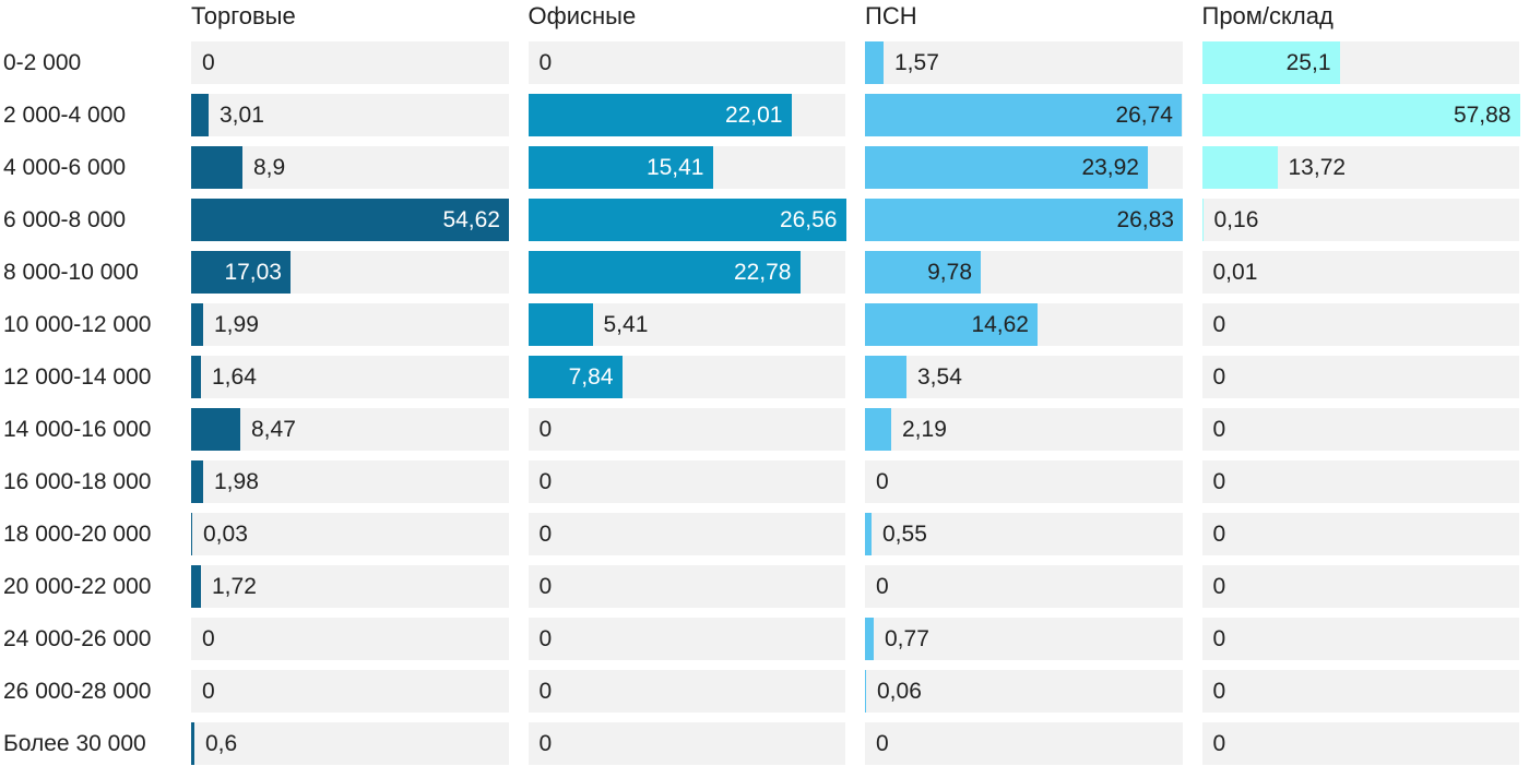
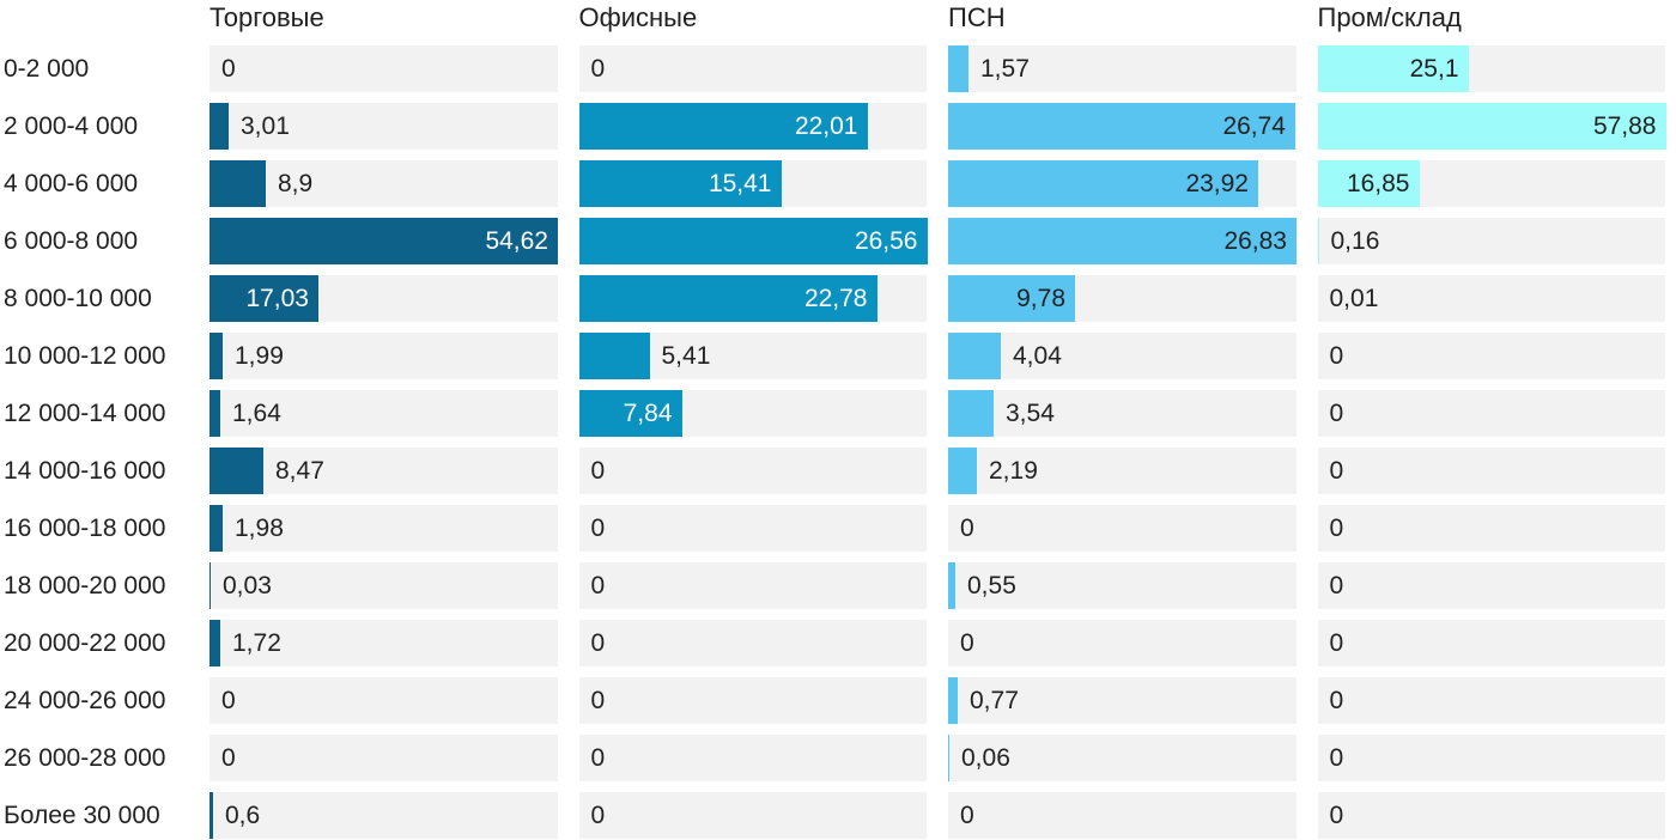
Пром/склад/4 000-6 000: 13,72 -> 16,85
ПСН/10 000-12 000: 14,62 -> 4,04
